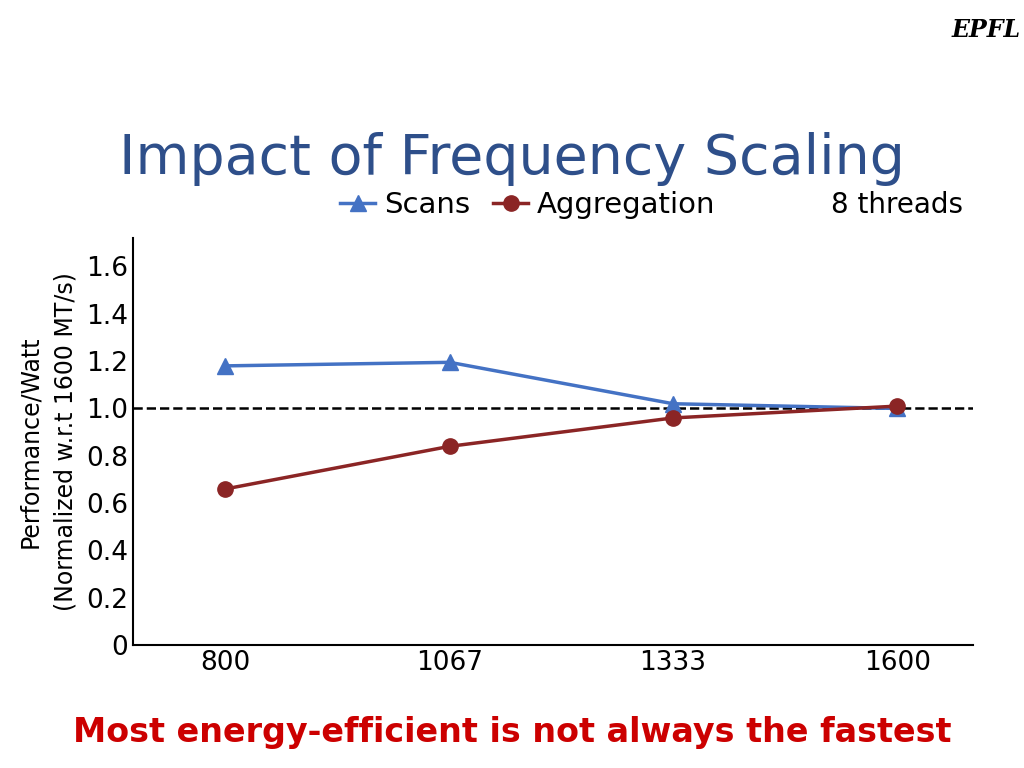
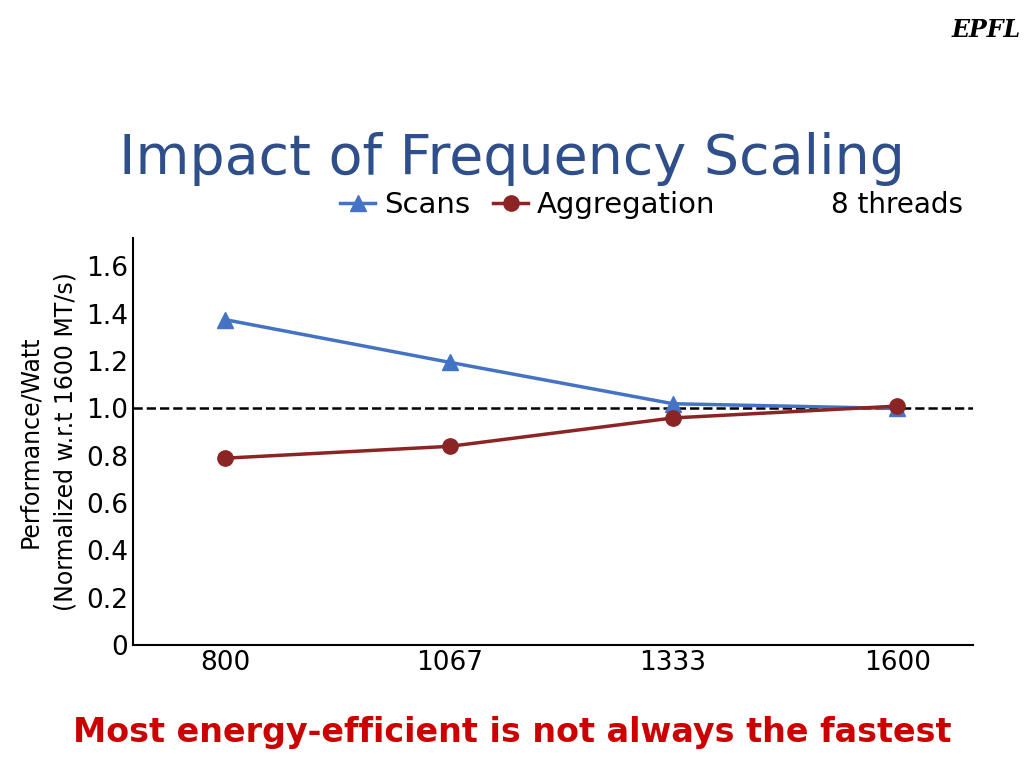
Scans/800: 1.180 -> 1.375
Aggregation/800: 0.66 -> 0.79
